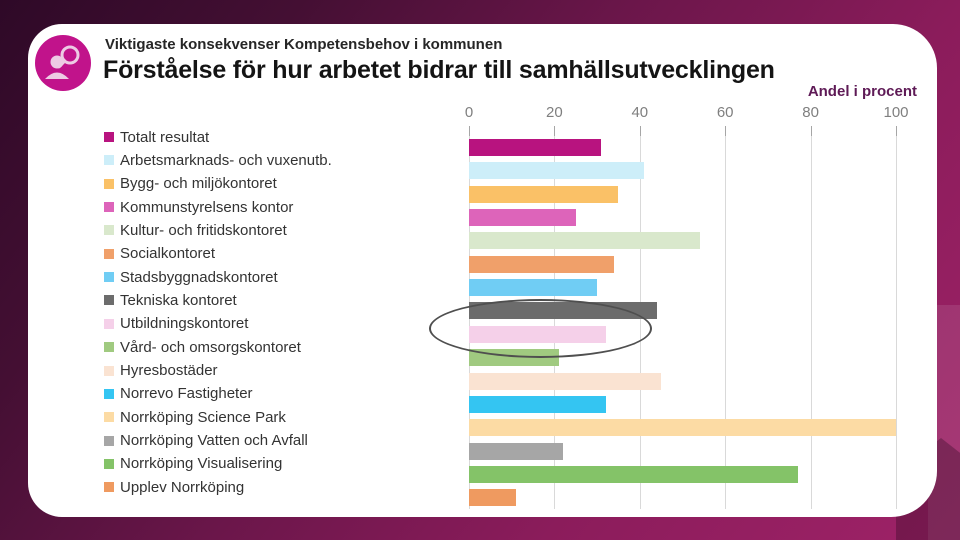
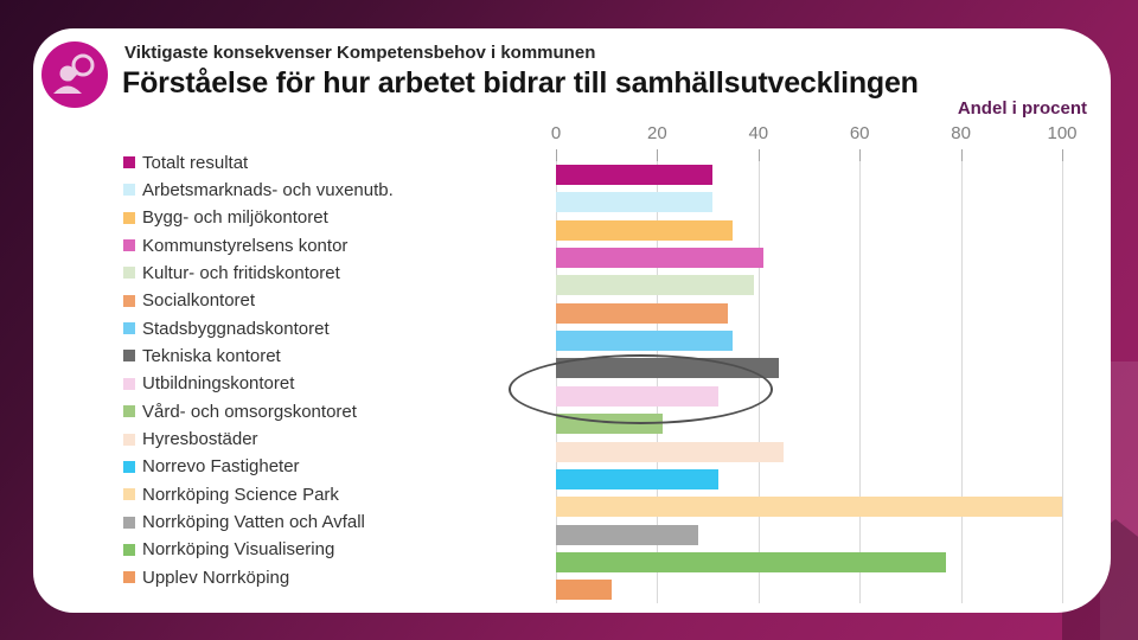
Arbetsmarknads- och vuxenutb.: 41 -> 31
Kommunstyrelsens kontor: 25 -> 41
Kultur- och fritidskontoret: 54 -> 39
Stadsbyggnadskontoret: 30 -> 35
Norrköping Vatten och Avfall: 22 -> 28
